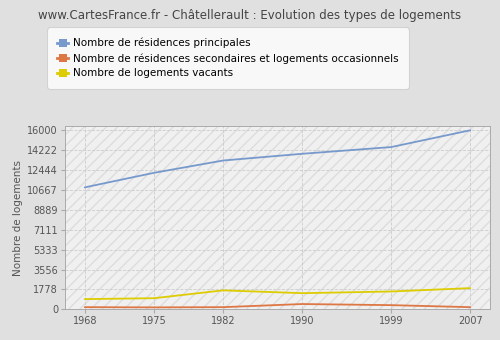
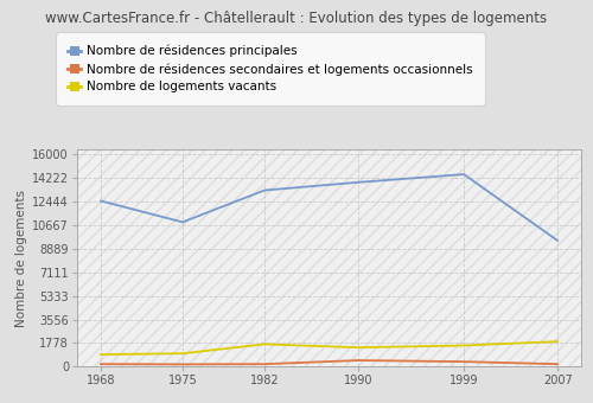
Nombre de résidences principales/1968: 10900 -> 12500
Nombre de résidences principales/1975: 12200 -> 10900
Nombre de résidences principales/2007: 16000 -> 9500
